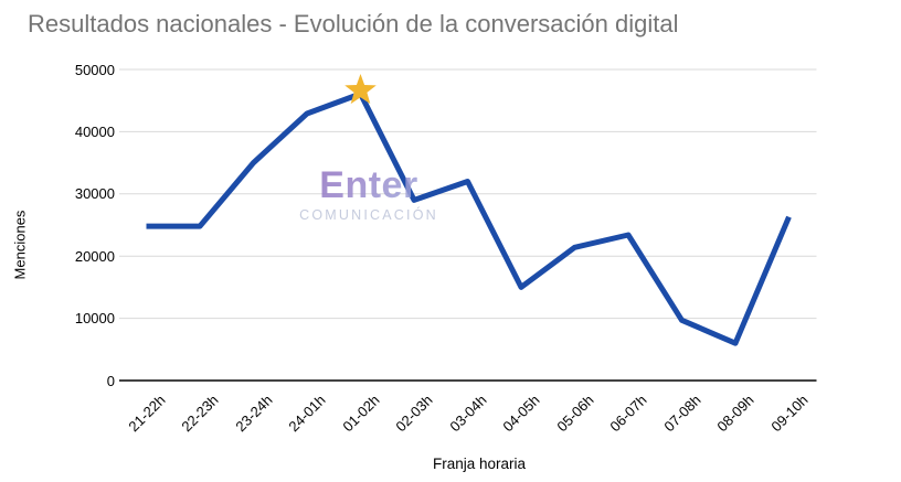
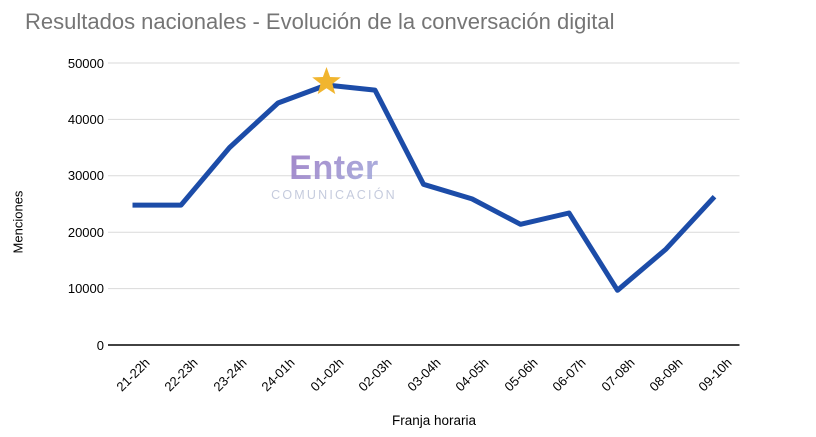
02-03h: 29000 -> 45000
03-04h: 32000 -> 28000
04-05h: 15000 -> 26000
08-09h: 6000 -> 17000
